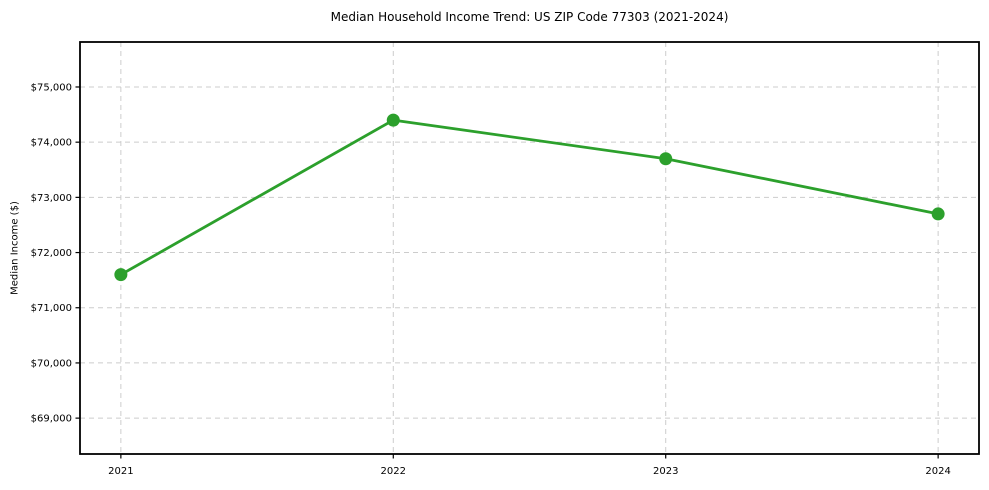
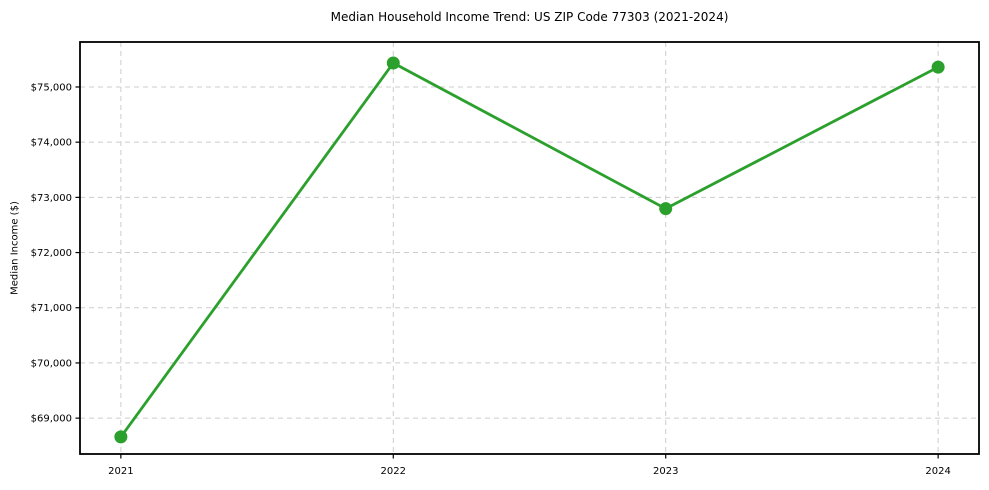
2021: $71600 -> $68700
2022: $74400 -> $75400
2023: $73700 -> $72800
2024: $72700 -> $75400
